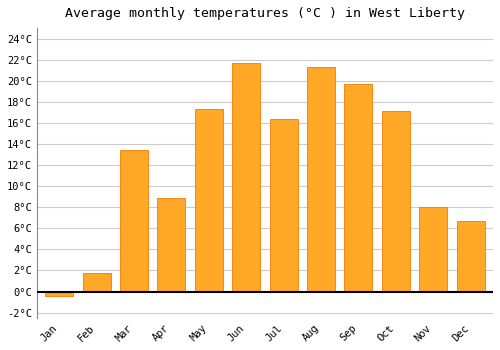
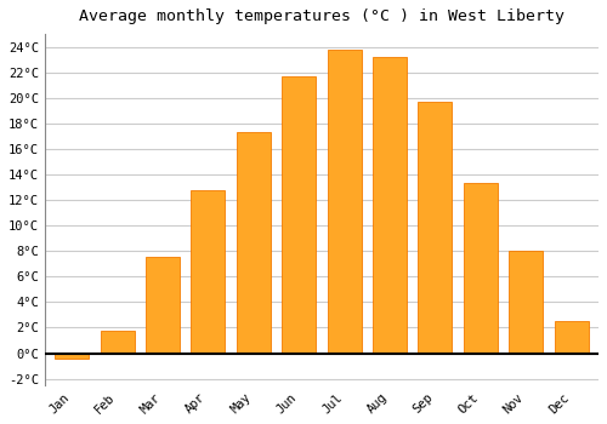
Mar: 13.4°C -> 7.5°C
Apr: 8.9°C -> 12.8°C
Jul: 16.4°C -> 23.8°C
Aug: 21.3°C -> 23.2°C
Oct: 17.1°C -> 13.3°C
Dec: 6.7°C -> 2.5°C
